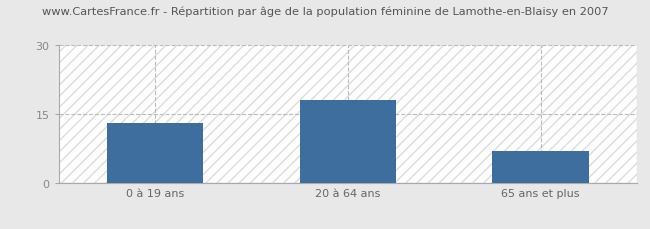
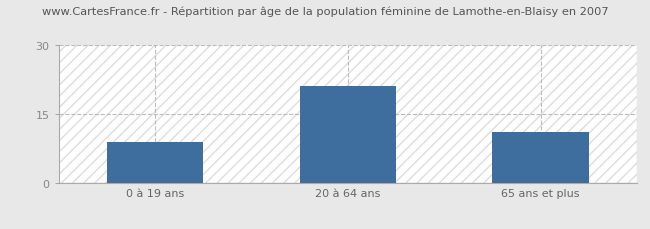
0 à 19 ans: 13 -> 9
20 à 64 ans: 18 -> 21
65 ans et plus: 7 -> 11
